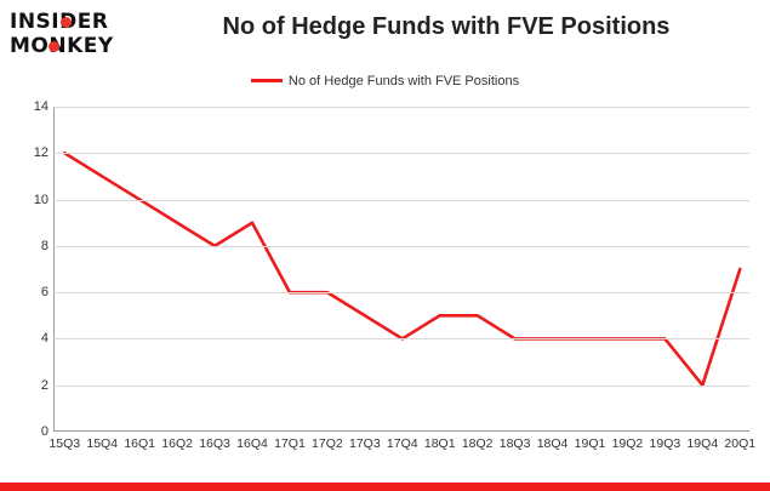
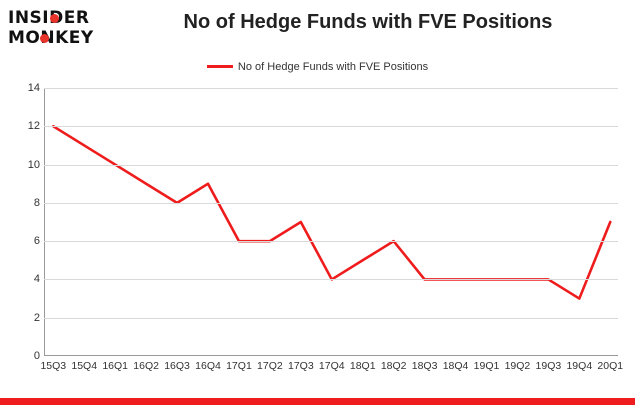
17Q3: 5 -> 7
18Q2: 5 -> 6
19Q4: 2 -> 3
